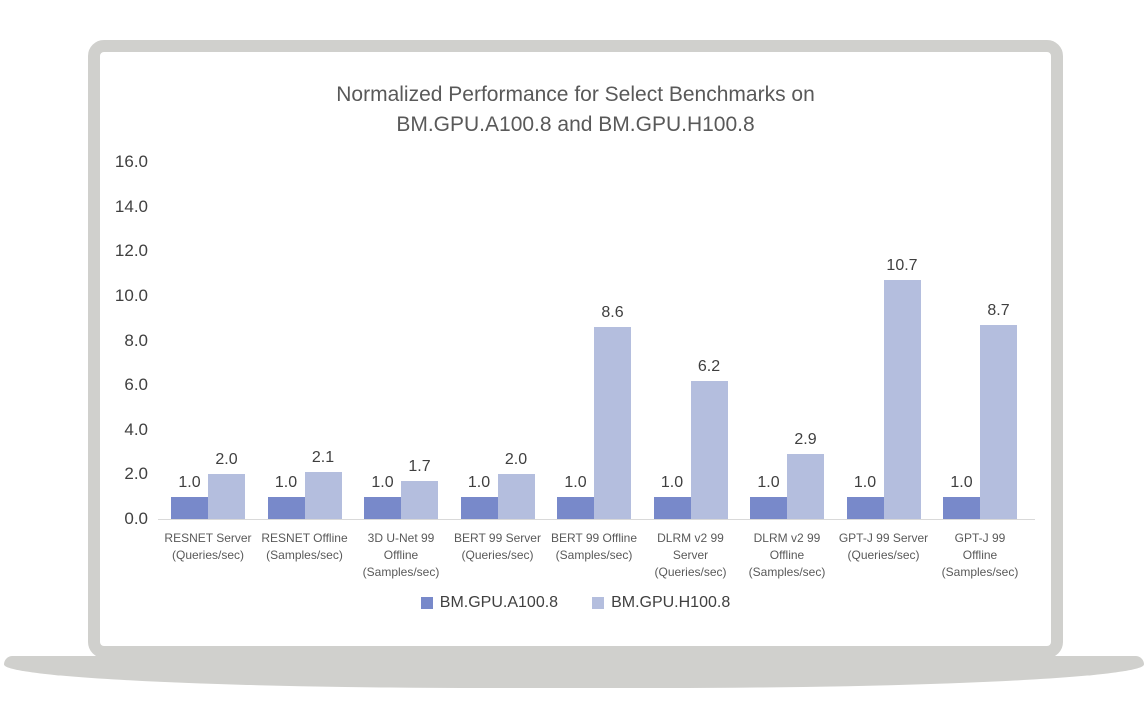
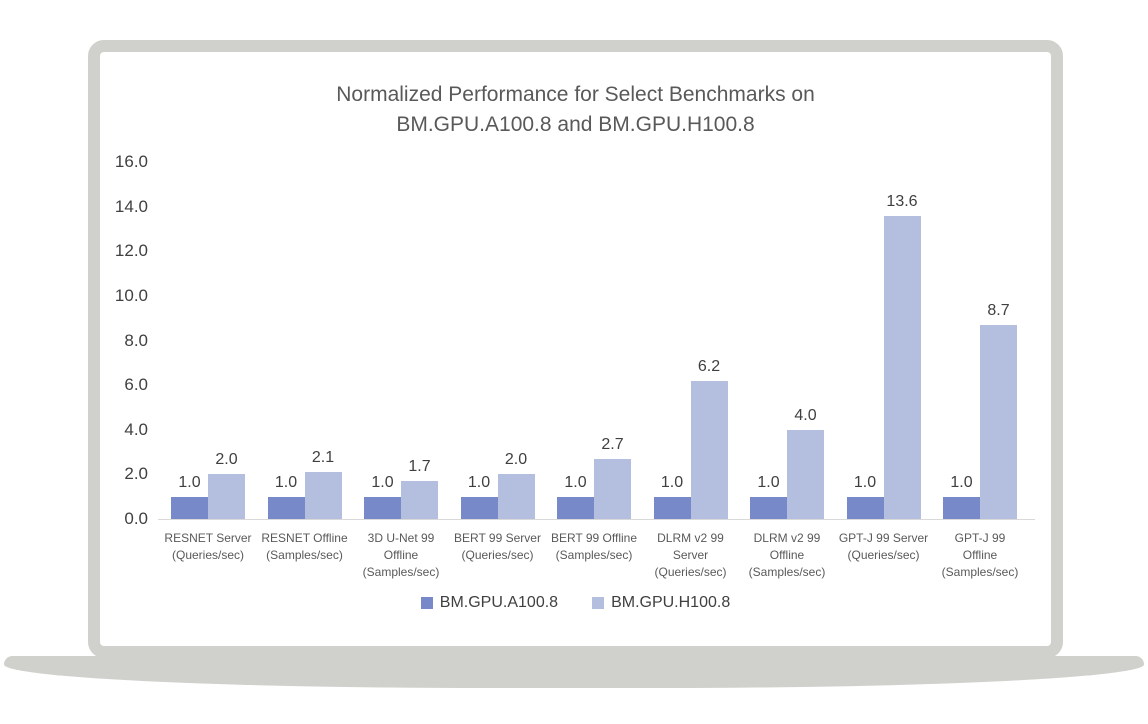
BM.GPU.H100.8/BERT 99 Offline (Samples/sec): 8.6 -> 2.7
BM.GPU.H100.8/DLRM v2 99 Offline (Samples/sec): 2.9 -> 4.0
BM.GPU.H100.8/GPT-J 99 Server (Queries/sec): 10.7 -> 13.6
